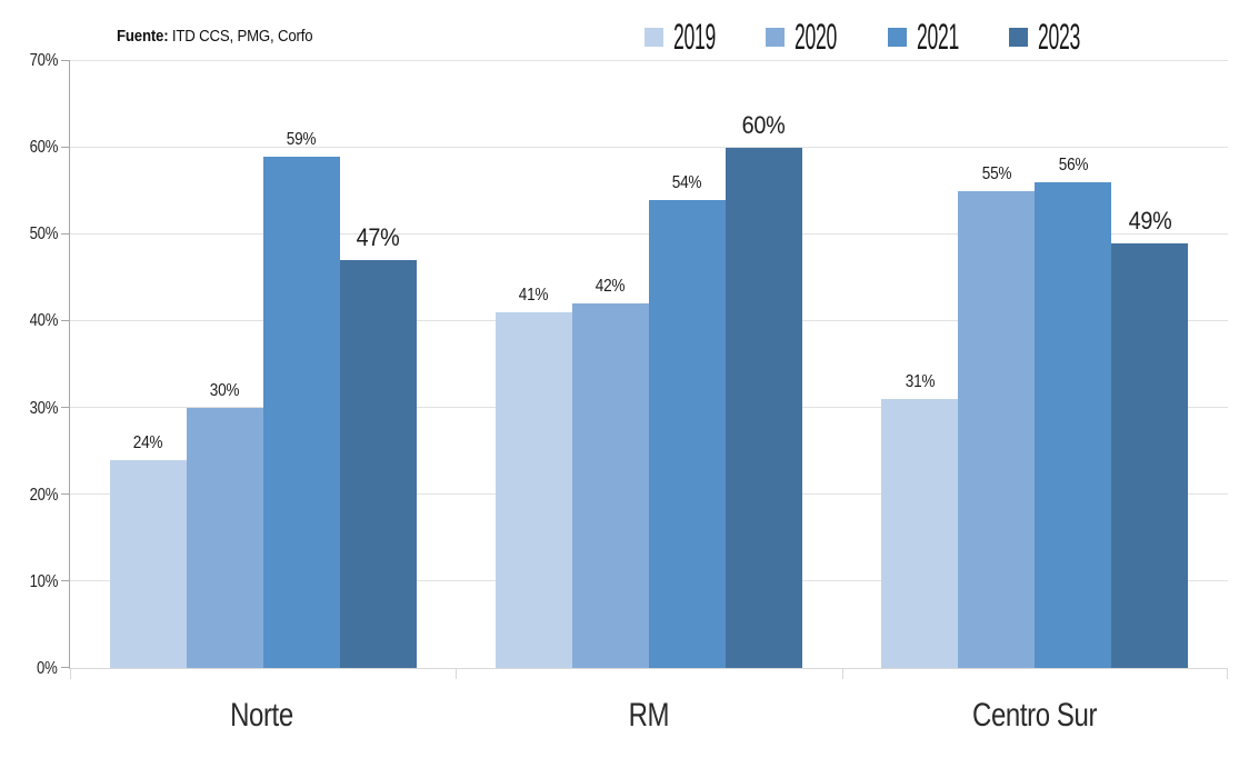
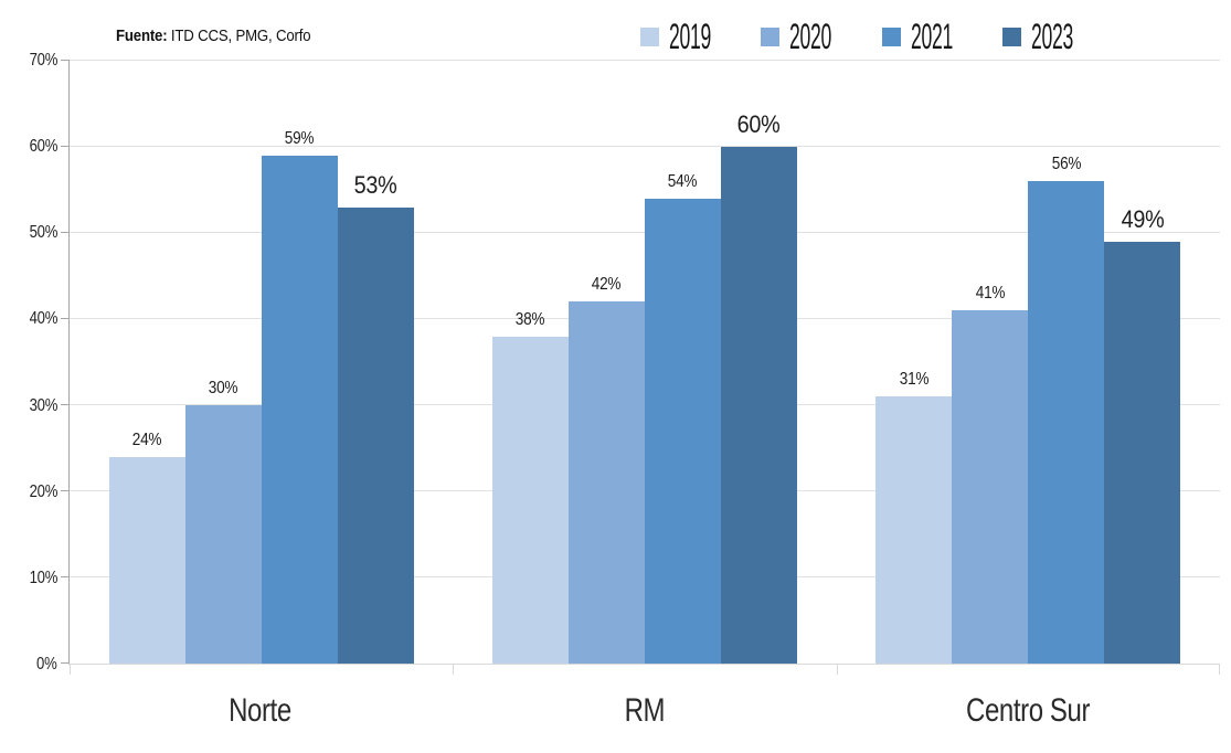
2023/Norte: 47% -> 53%
2019/RM: 41% -> 38%
2020/Centro Sur: 55% -> 41%
